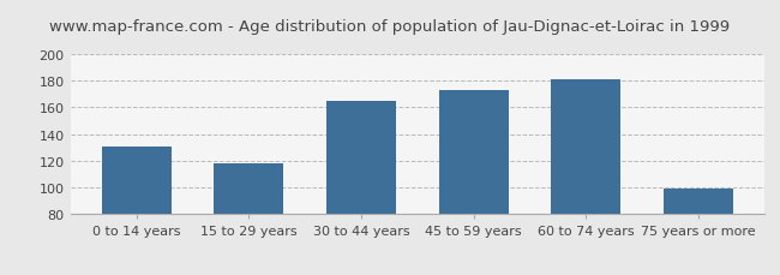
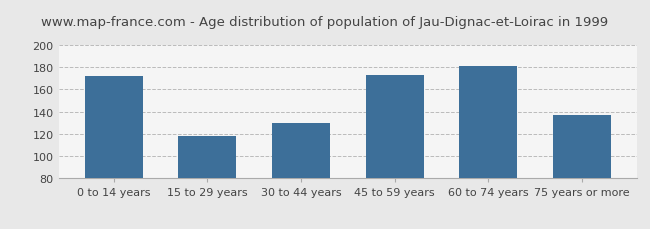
0 to 14 years: 131 -> 172
30 to 44 years: 165 -> 130
75 years or more: 99 -> 137
